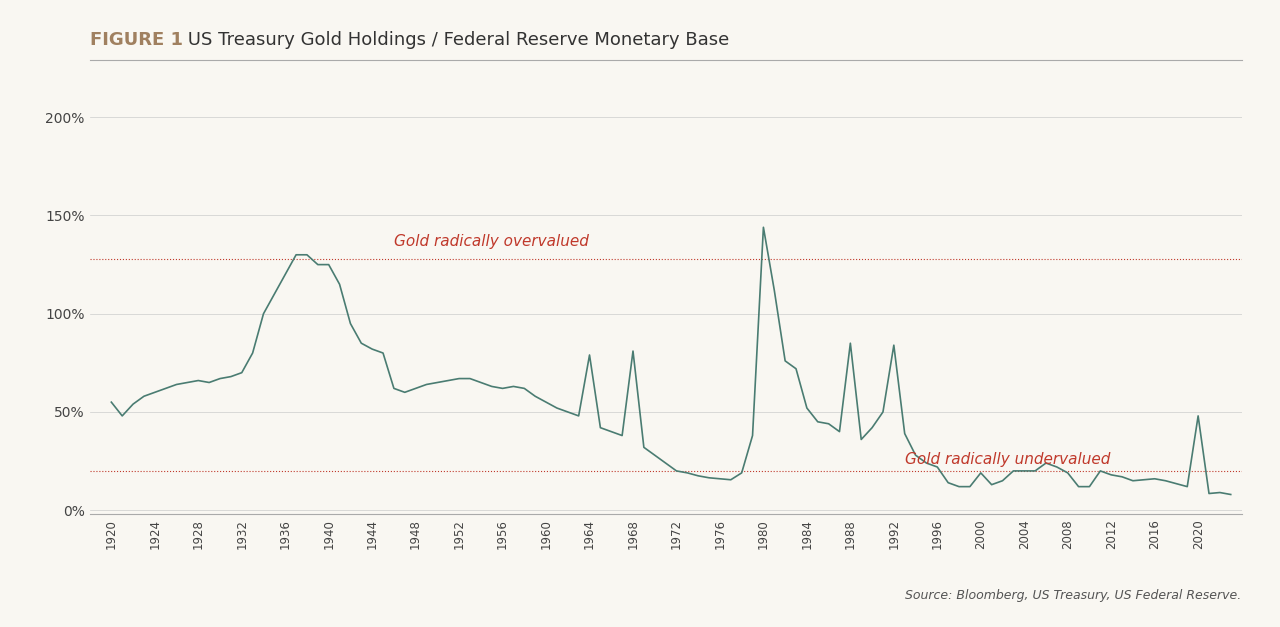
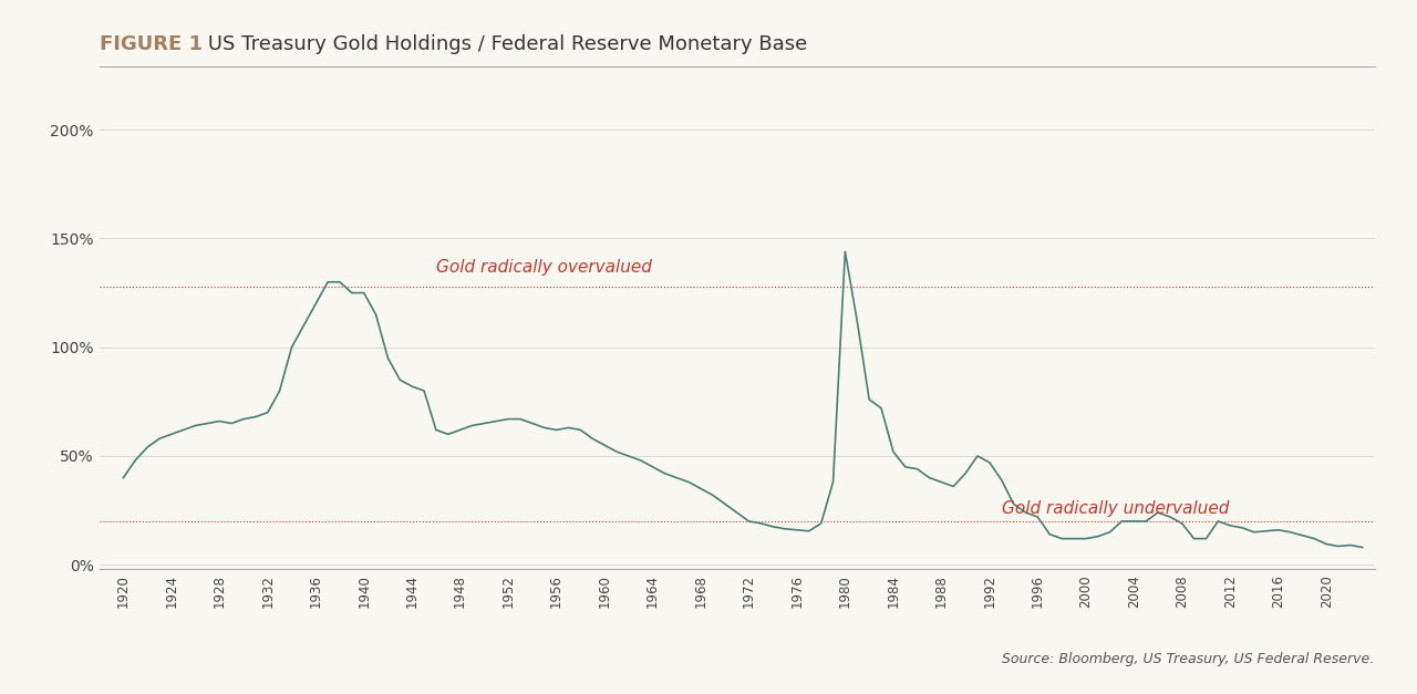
1920: 55% -> 40%
1964: 79% -> 45%
1968: 81% -> 35%
1988: 85% -> 38%
1992: 84% -> 47%
2000: 19% -> 12%
2020: 48% -> 10%
